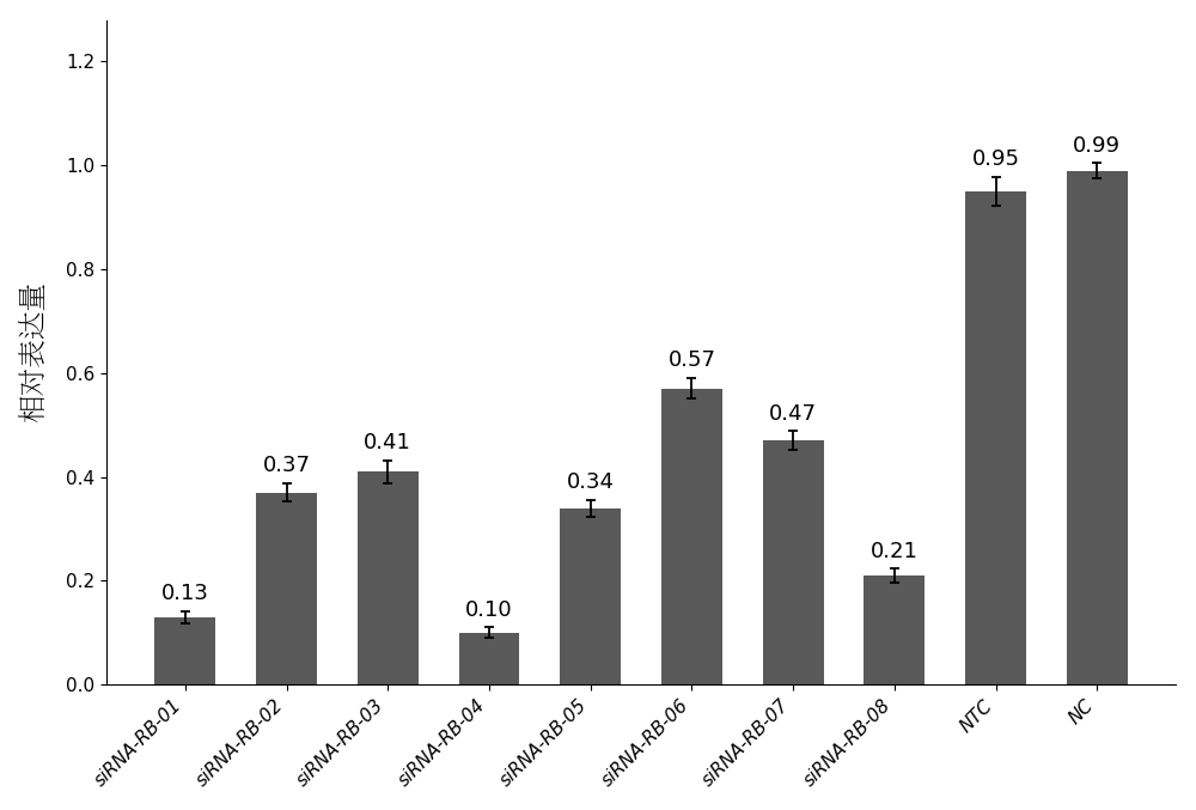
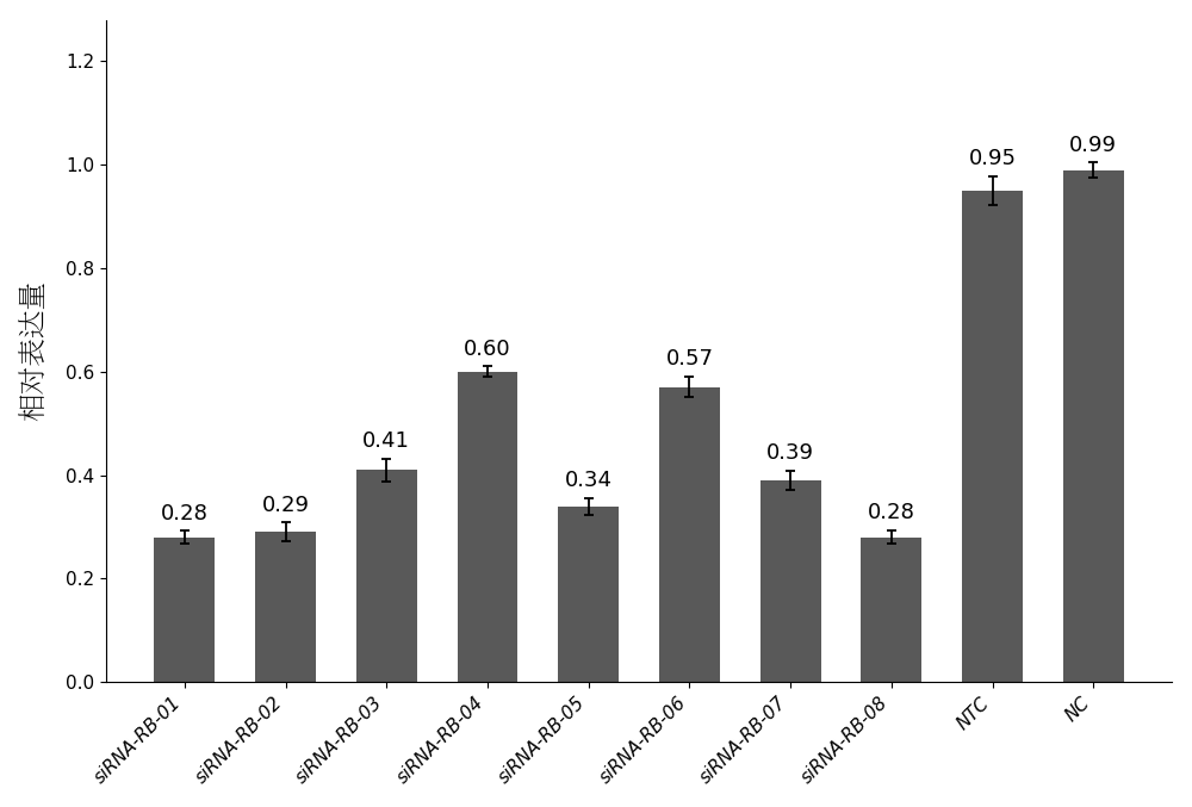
siRNA-RB-01: 0.13 -> 0.28
siRNA-RB-02: 0.37 -> 0.29
siRNA-RB-04: 0.10 -> 0.60
siRNA-RB-07: 0.47 -> 0.39
siRNA-RB-08: 0.21 -> 0.28
